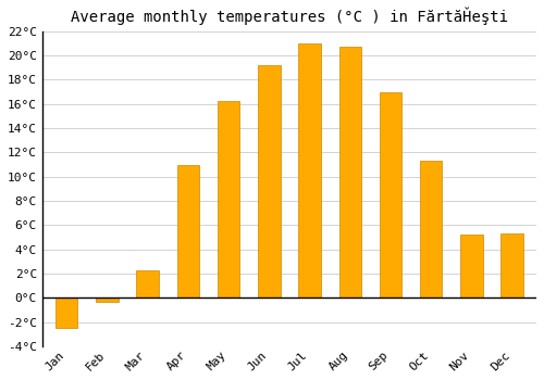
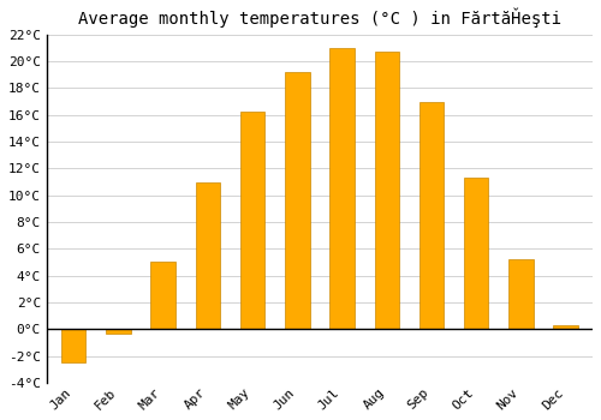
Mar: 2.3°C -> 5.0°C
Dec: 5.3°C -> 0.3°C
